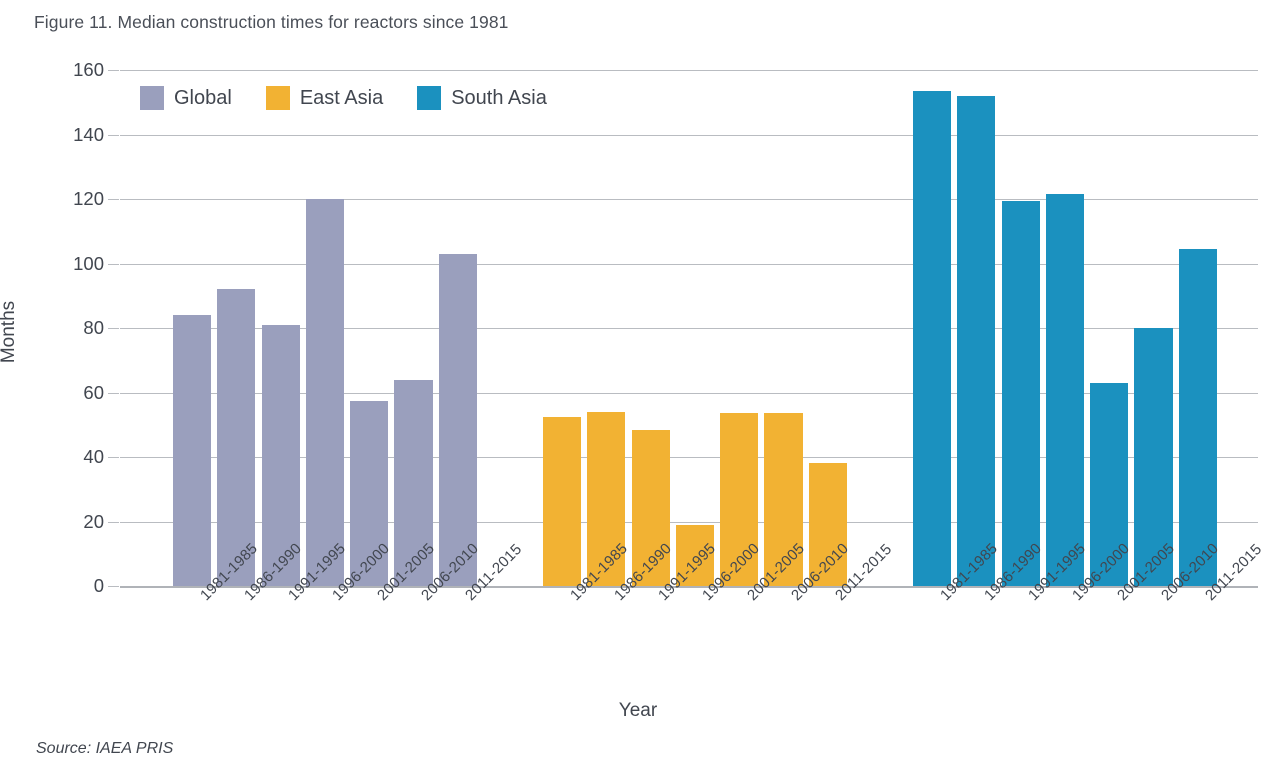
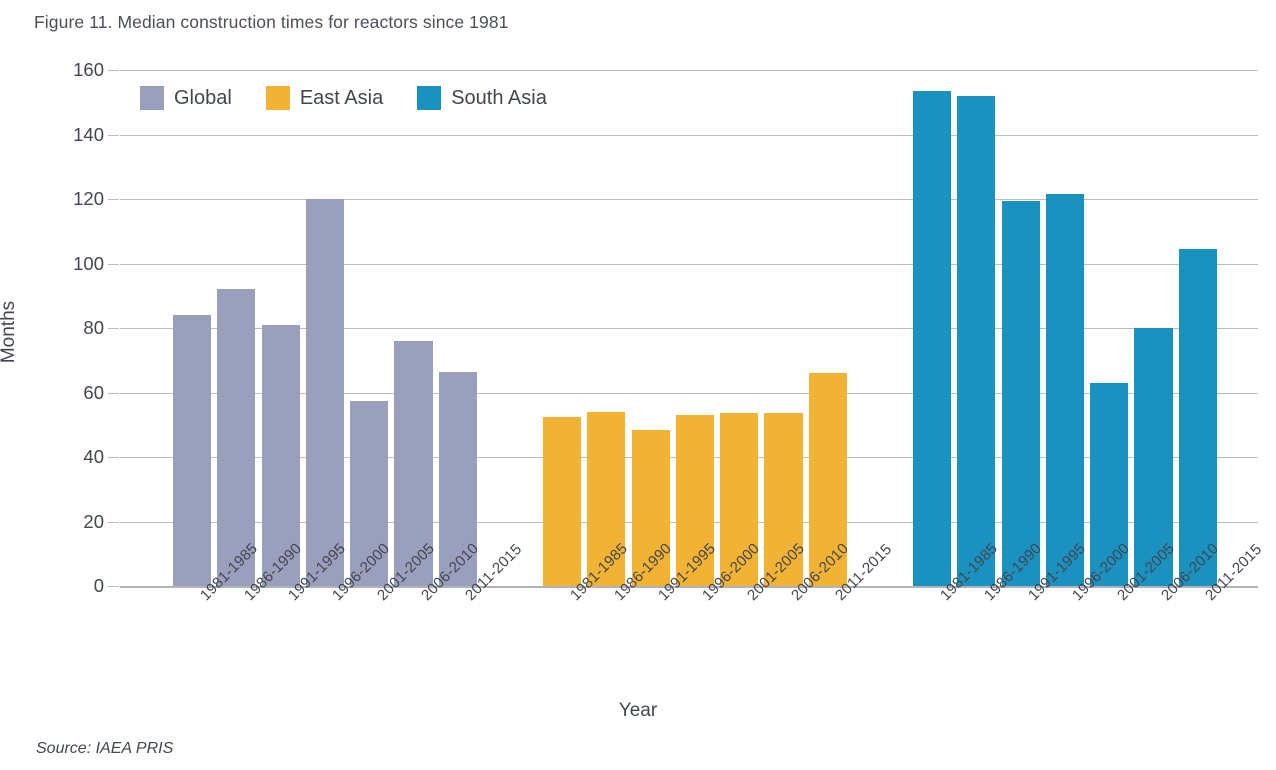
East Asia/1996-2000: 19 -> 53
Global/2006-2010: 64 -> 76
Global/2011-2015: 103 -> 66
East Asia/2011-2015: 38 -> 66
